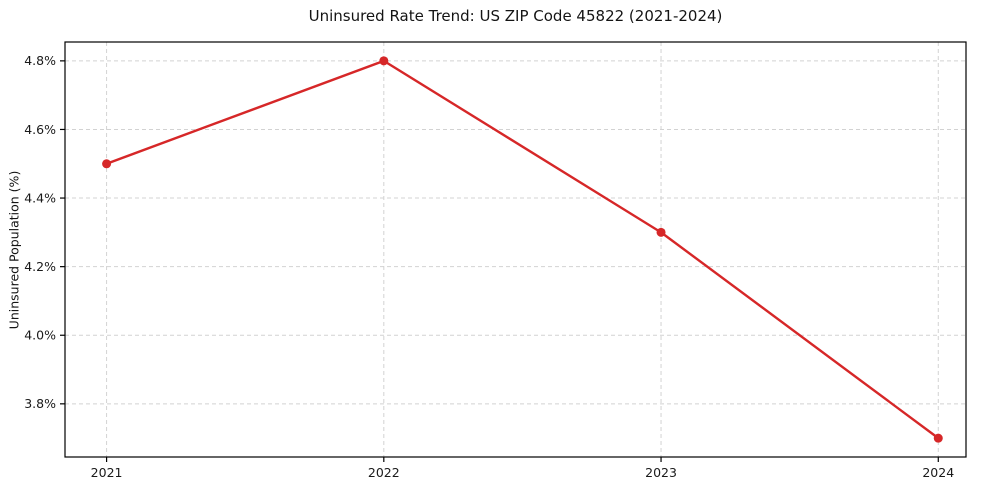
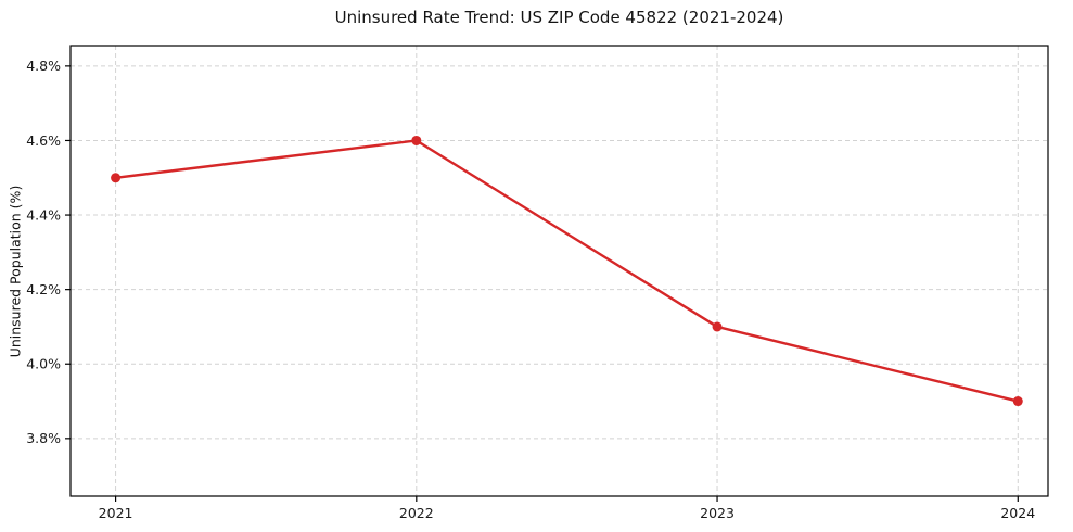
2022: 4.8% -> 4.6%
2023: 4.3% -> 4.1%
2024: 3.7% -> 3.9%
